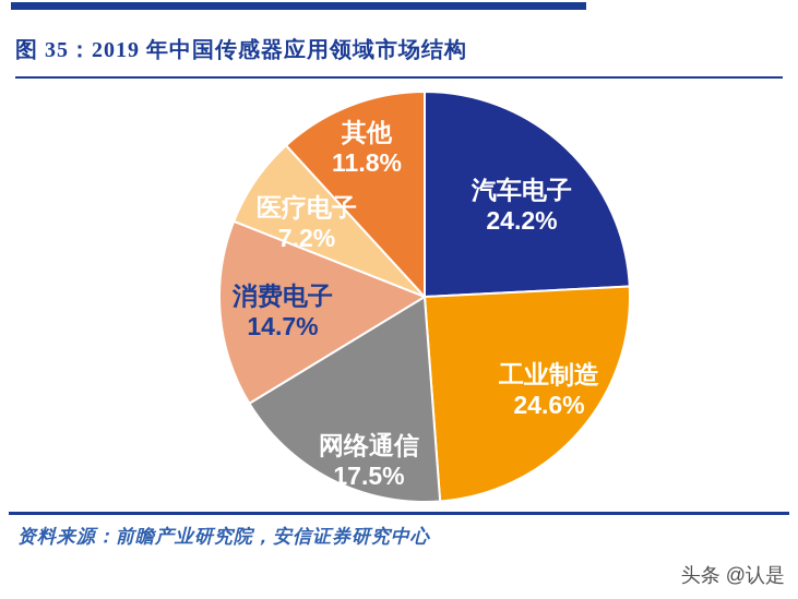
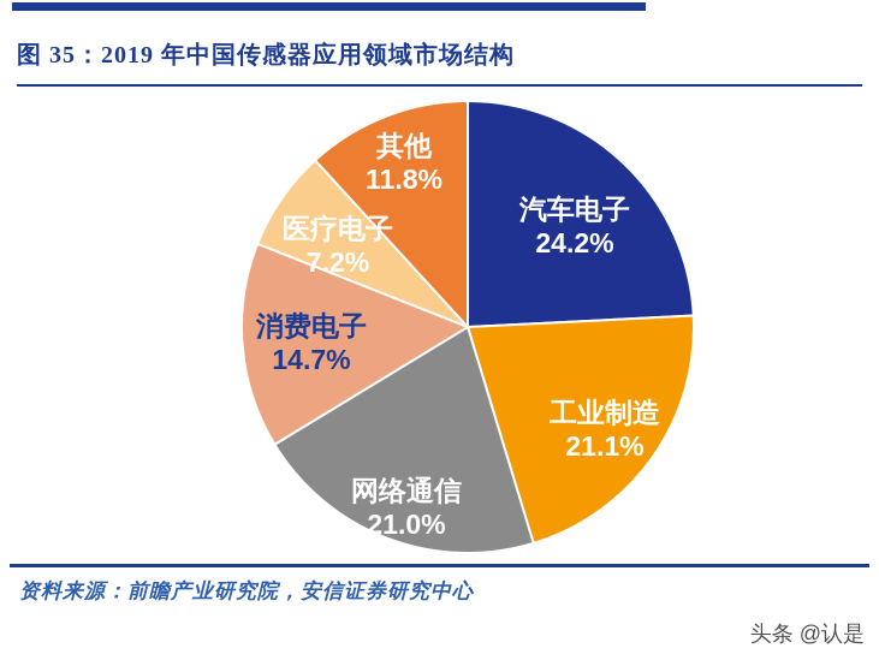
工业制造: 24.6% -> 21.1%
网络通信: 17.5% -> 21.0%
